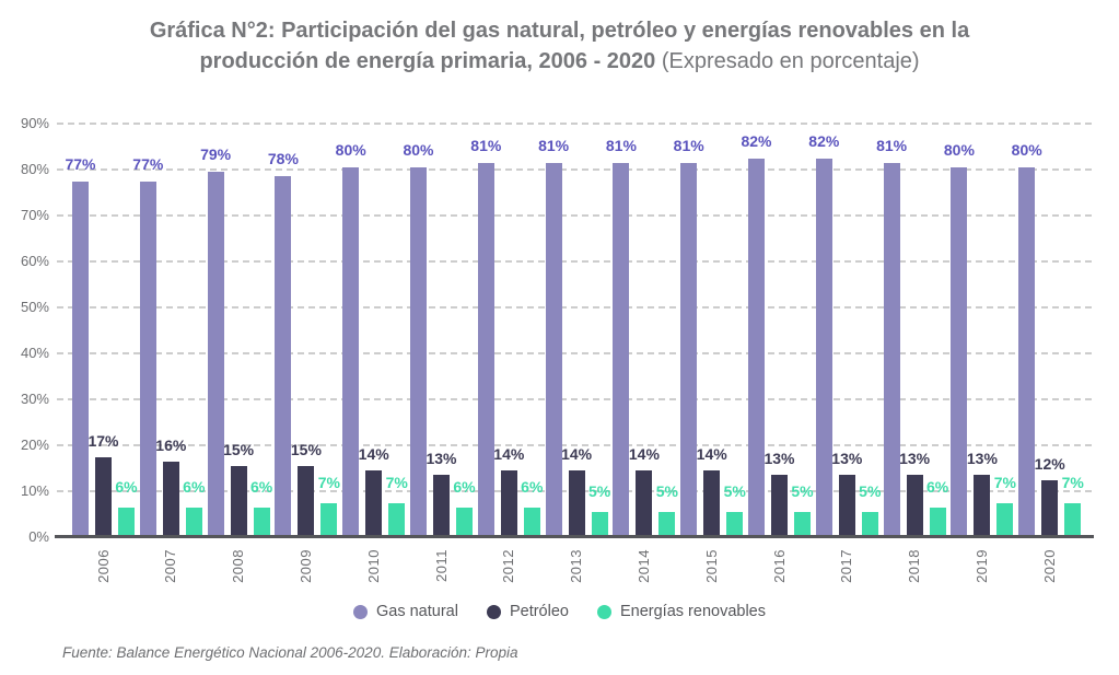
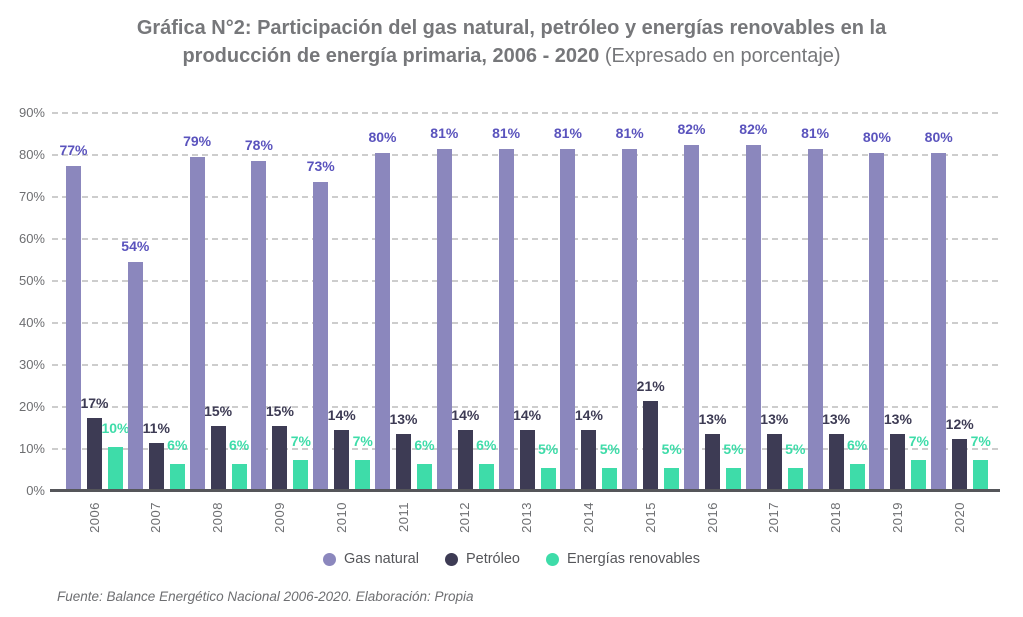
Energías renovables/2006: 6% -> 10%
Gas natural/2007: 77% -> 54%
Petróleo/2007: 16% -> 11%
Gas natural/2010: 80% -> 73%
Petróleo/2015: 14% -> 21%
